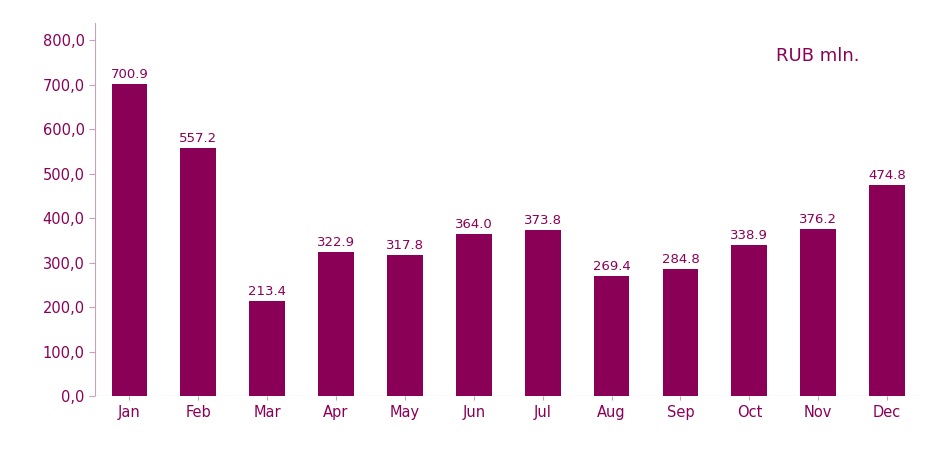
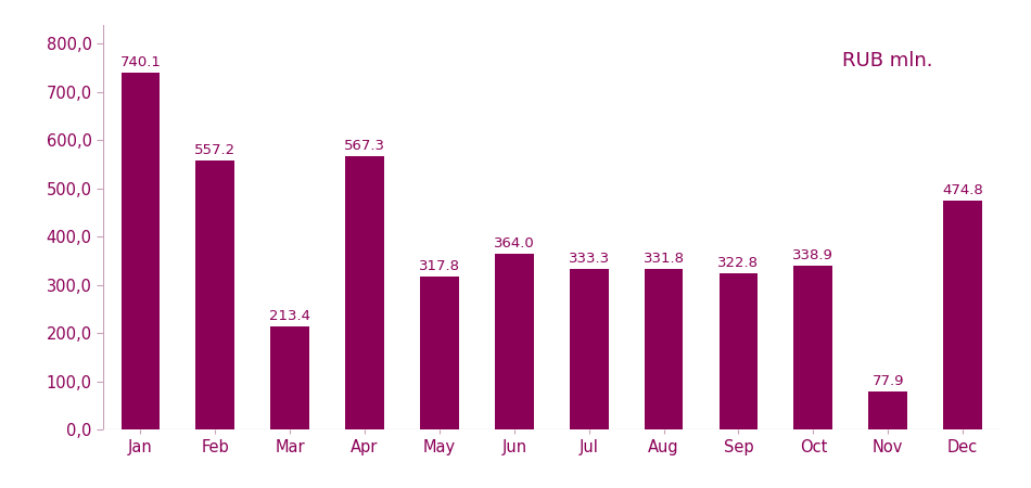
Jan: 700.9 -> 740.1
Apr: 322.9 -> 567.3
Jul: 373.8 -> 333.3
Aug: 269.4 -> 331.8
Sep: 284.8 -> 322.8
Nov: 376.2 -> 77.9
